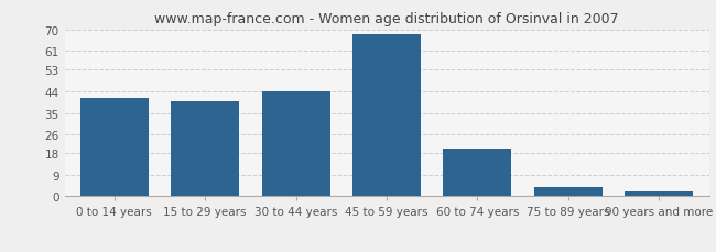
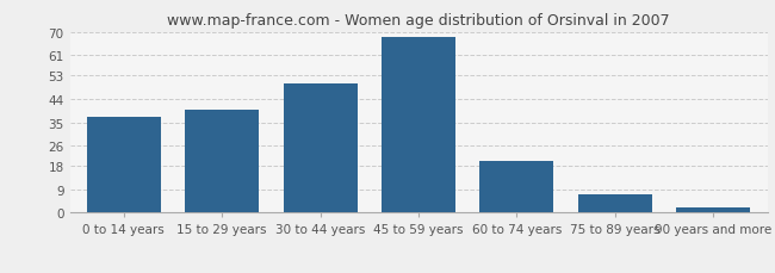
0 to 14 years: 41 -> 37
30 to 44 years: 44 -> 50
75 to 89 years: 4 -> 7
